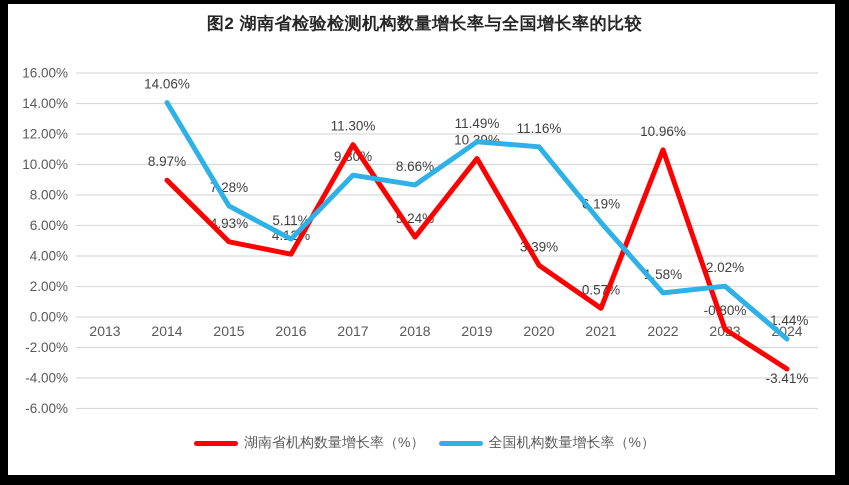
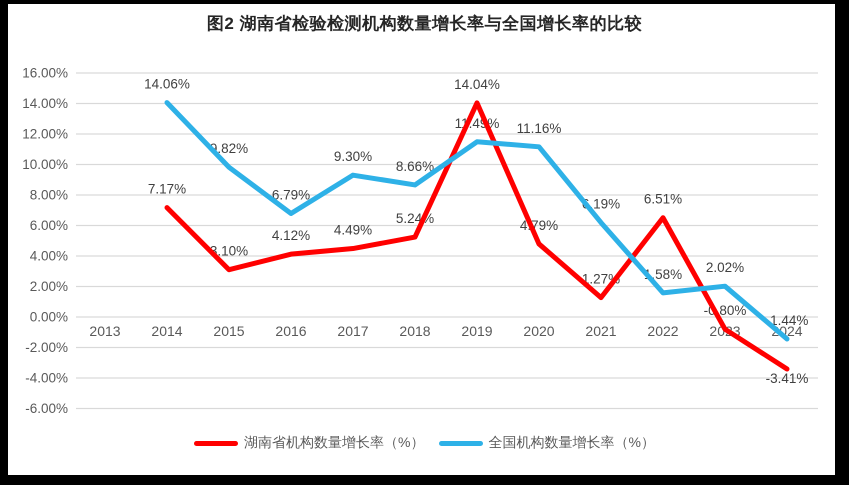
湖南省机构数量增长率（%）/2014: 8.97% -> 7.17%
湖南省机构数量增长率（%）/2015: 4.93% -> 3.10%
全国机构数量增长率（%）/2015: 7.28% -> 9.82%
全国机构数量增长率（%）/2016: 5.11% -> 6.79%
湖南省机构数量增长率（%）/2017: 11.30% -> 4.49%
湖南省机构数量增长率（%）/2019: 10.39% -> 14.04%
湖南省机构数量增长率（%）/2020: 3.39% -> 4.79%
湖南省机构数量增长率（%）/2021: 0.57% -> 1.27%
湖南省机构数量增长率（%）/2022: 10.96% -> 6.51%
